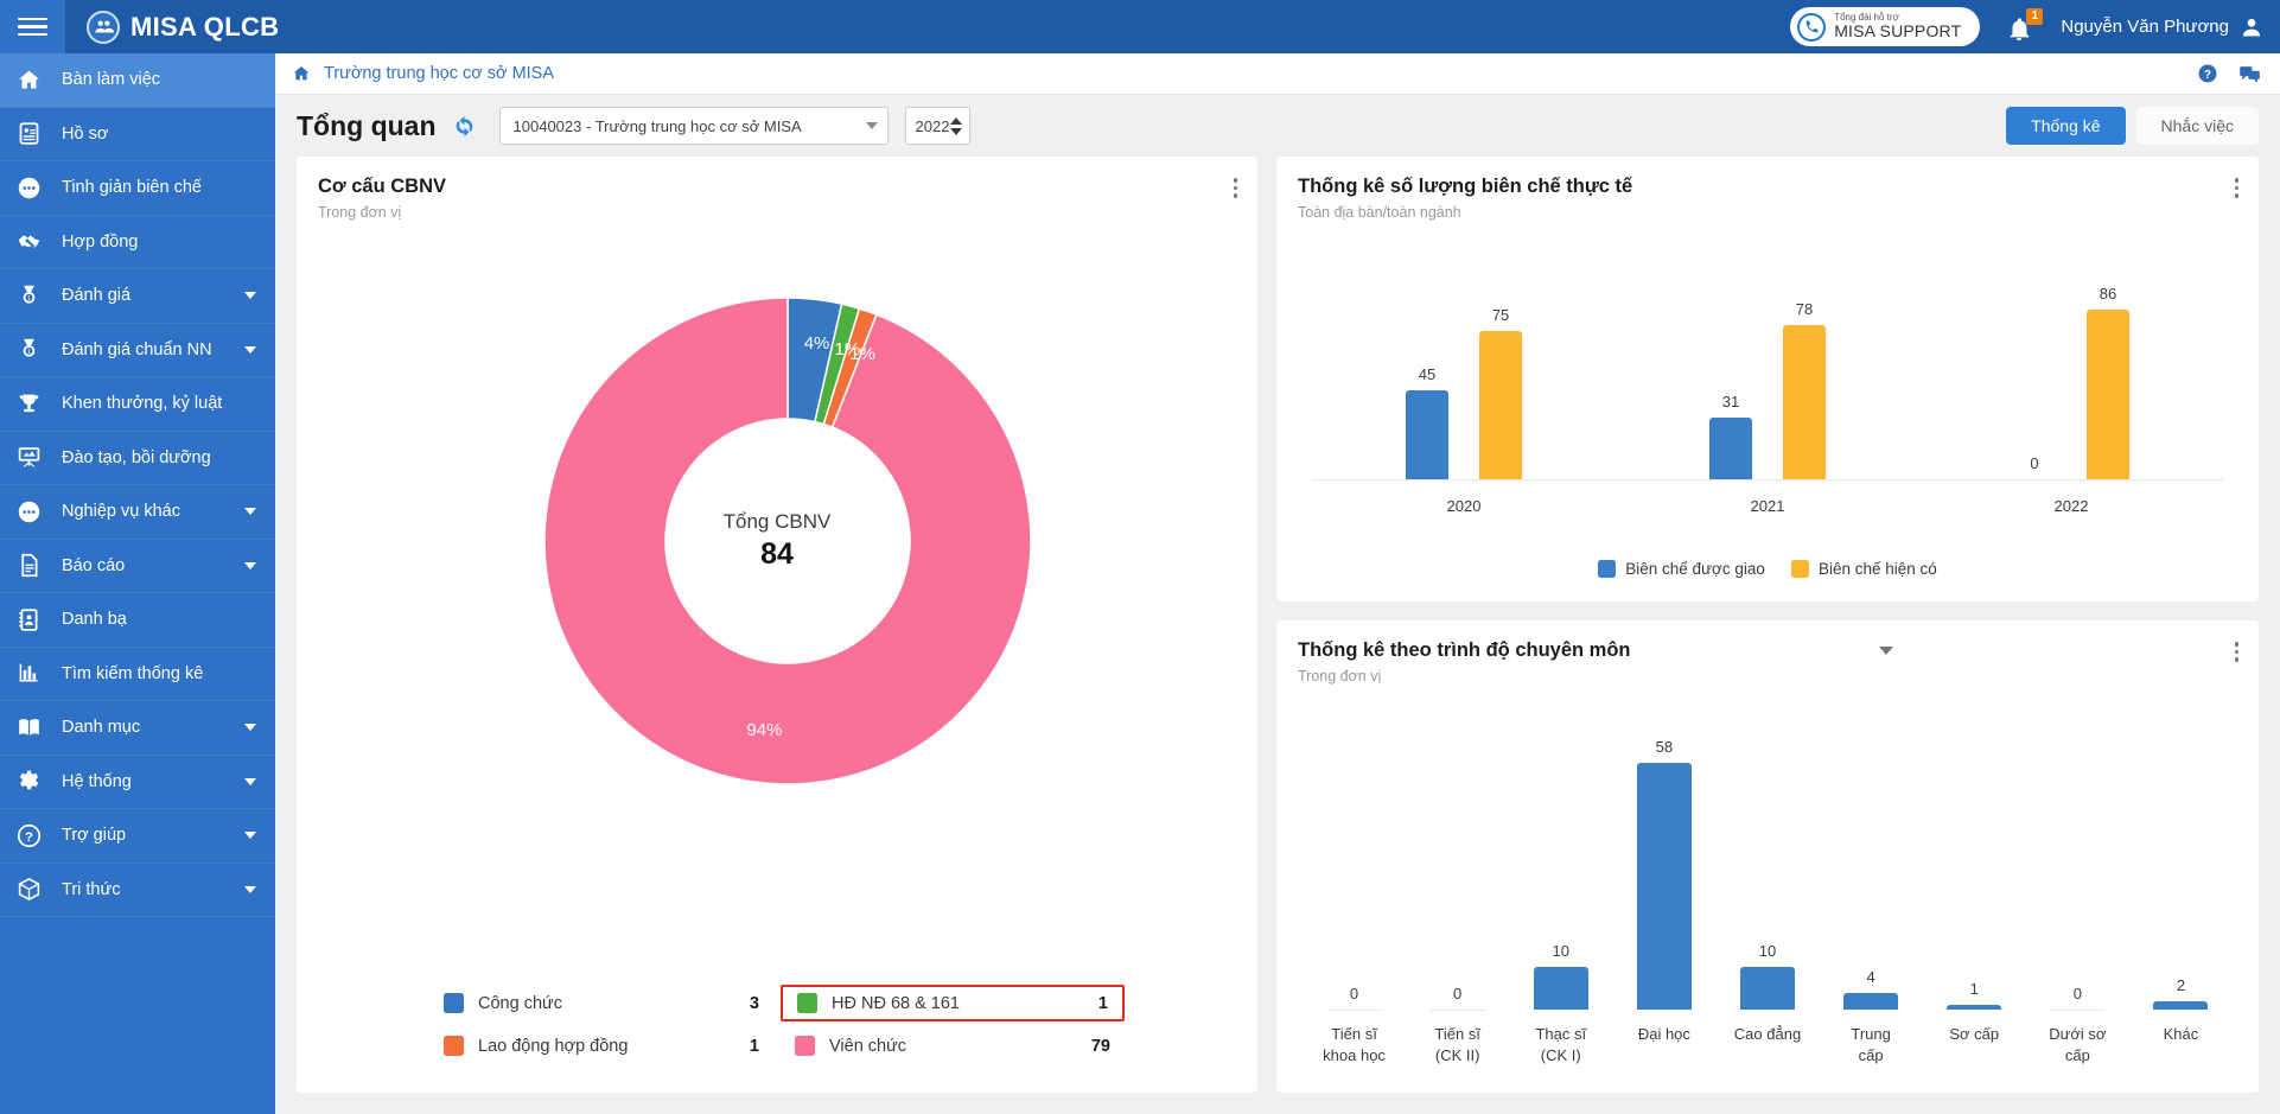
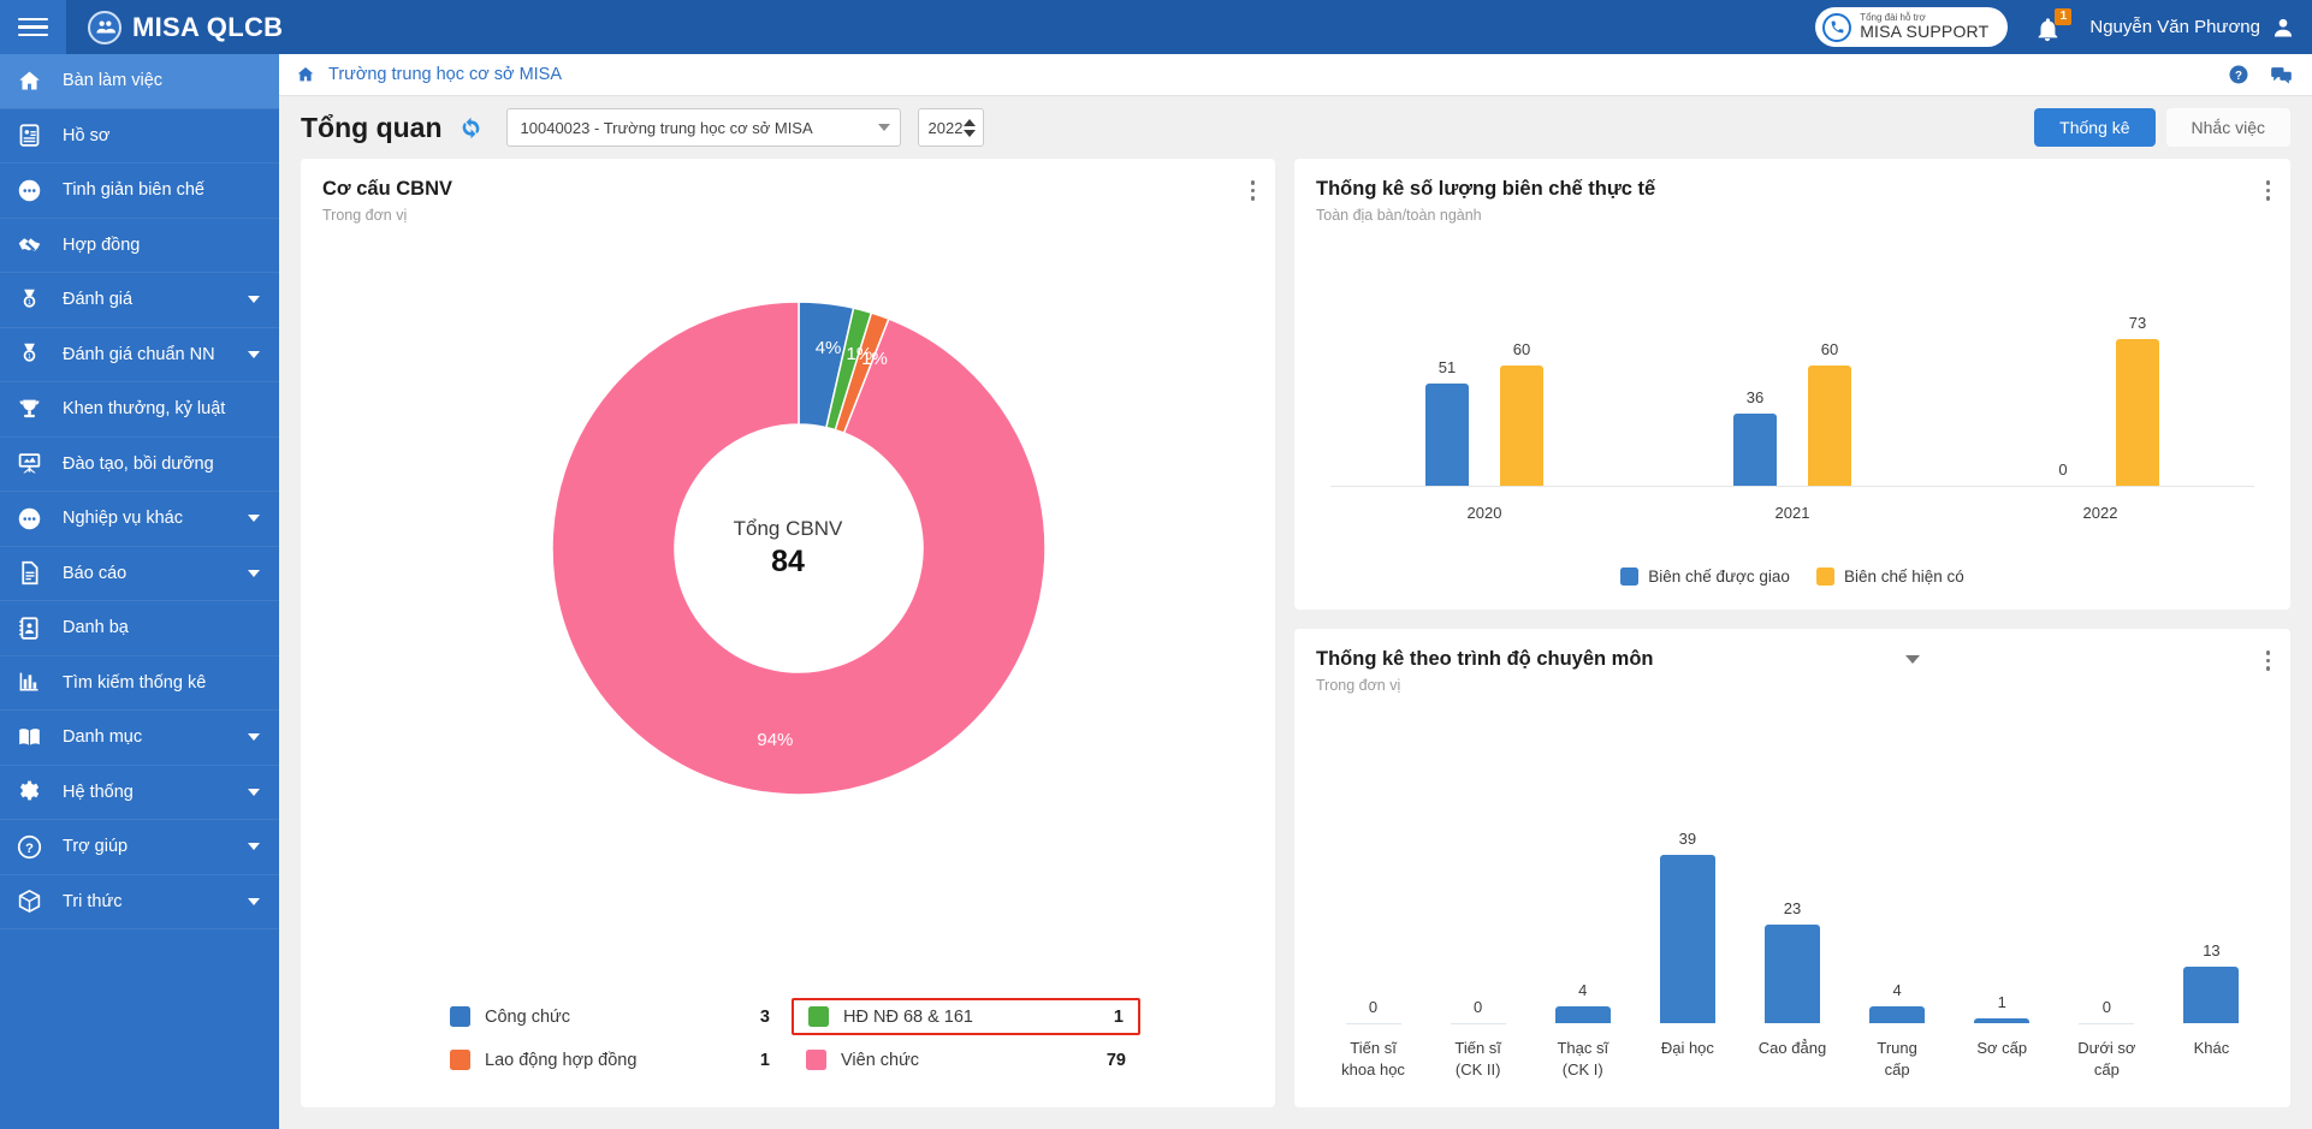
Thống kê số lượng biên chế thực tế/Biên chế được giao/2020: 45 -> 51
Thống kê số lượng biên chế thực tế/Biên chế hiện có/2020: 75 -> 60
Thống kê số lượng biên chế thực tế/Biên chế được giao/2021: 31 -> 36
Thống kê số lượng biên chế thực tế/Biên chế hiện có/2021: 78 -> 60
Thống kê số lượng biên chế thực tế/Biên chế hiện có/2022: 86 -> 73
Thống kê theo trình độ chuyên môn/Thạc sĩ (CK I): 10 -> 4
Thống kê theo trình độ chuyên môn/Đại học: 58 -> 39
Thống kê theo trình độ chuyên môn/Cao đẳng: 10 -> 23
Thống kê theo trình độ chuyên môn/Khác: 2 -> 13
